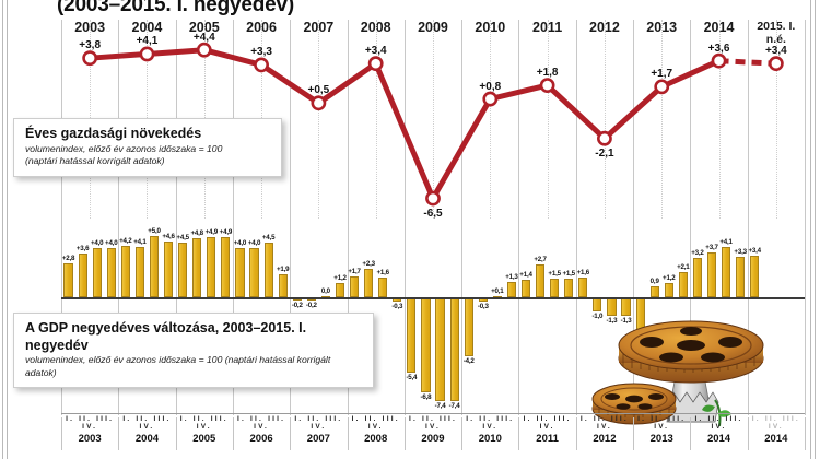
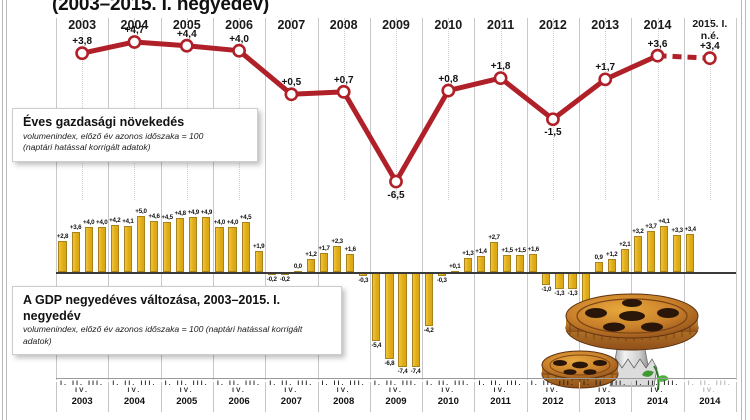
Éves gazdasági növekedés/2004: +4,1 -> +4,7
Éves gazdasági növekedés/2006: +3,3 -> +4,0
Éves gazdasági növekedés/2008: +3,4 -> +0,7
Éves gazdasági növekedés/2012: -2,1 -> -1,5
